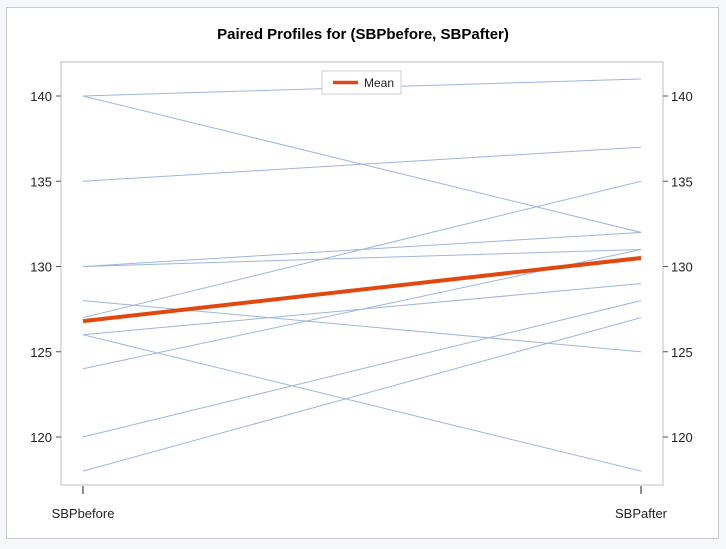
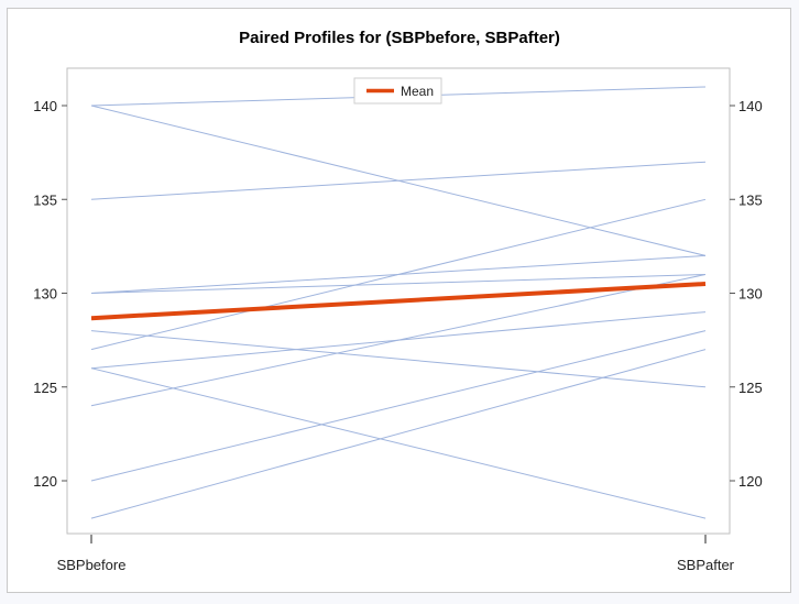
Mean/SBPbefore: 126.8 -> 128.7
